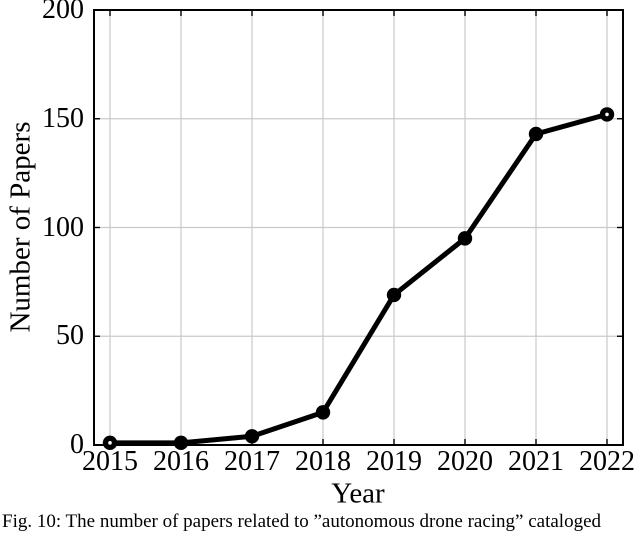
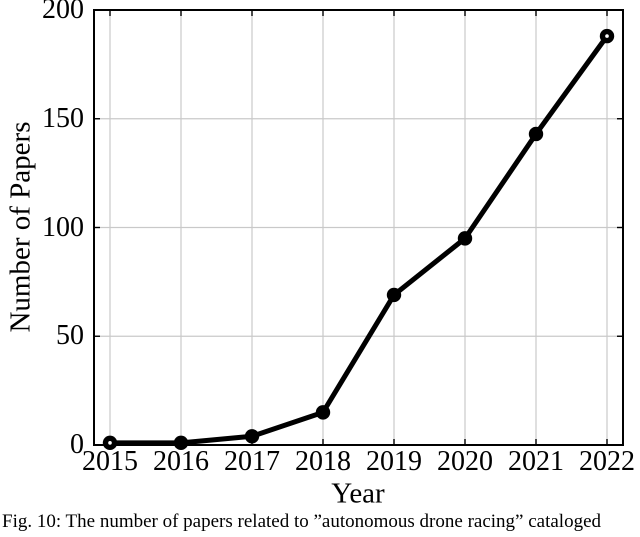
2022: 152 -> 188
